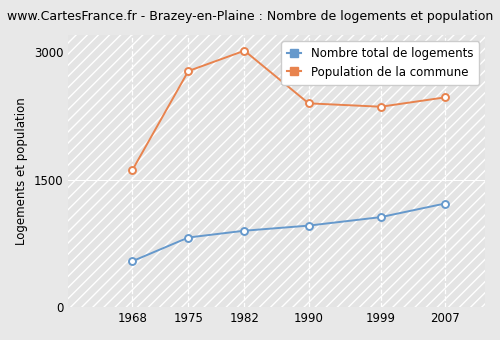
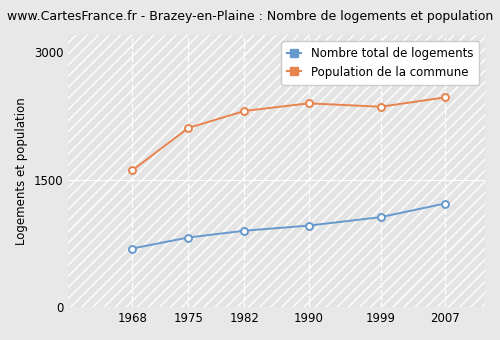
Nombre total de logements/1968: 540 -> 690
Population de la commune/1975: 2780 -> 2110
Population de la commune/1982: 3020 -> 2310
